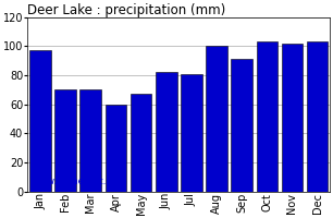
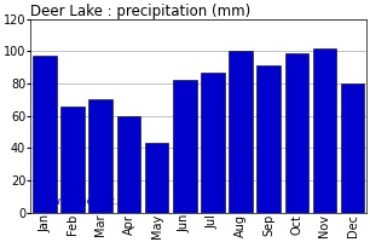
Feb: 70 -> 66
May: 67 -> 43
Jul: 81 -> 87
Oct: 103 -> 99
Dec: 103 -> 80
